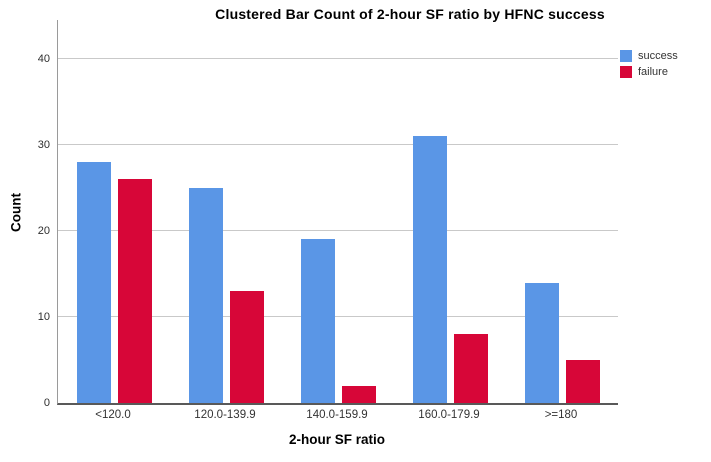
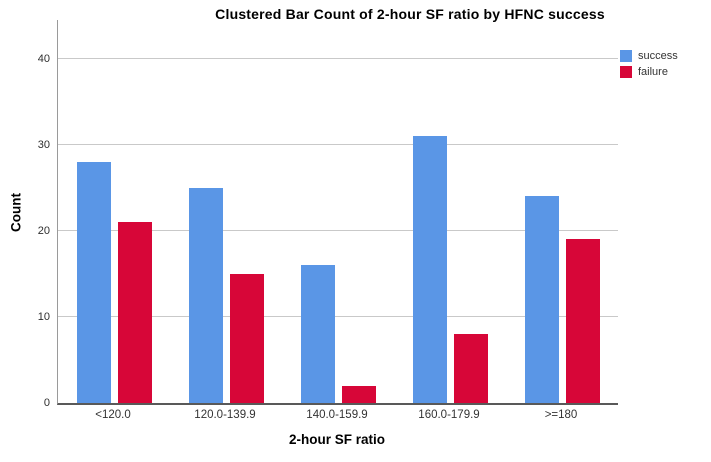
failure/<120.0: 26 -> 21
failure/120.0-139.9: 13 -> 15
success/140.0-159.9: 19 -> 16
success/>=180: 14 -> 24
failure/>=180: 5 -> 19
